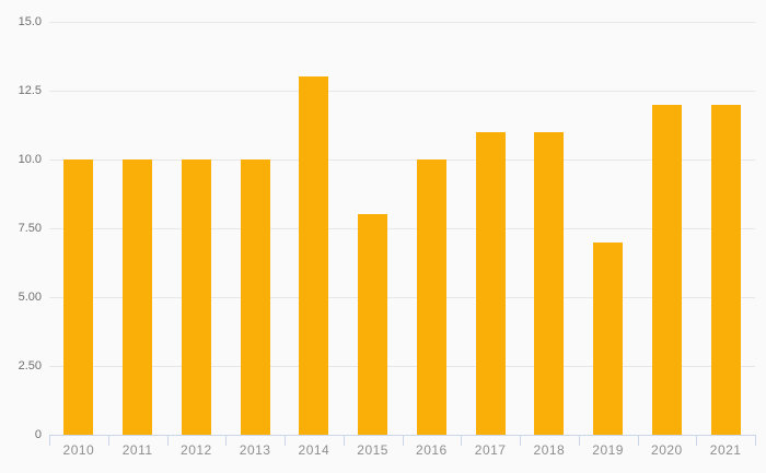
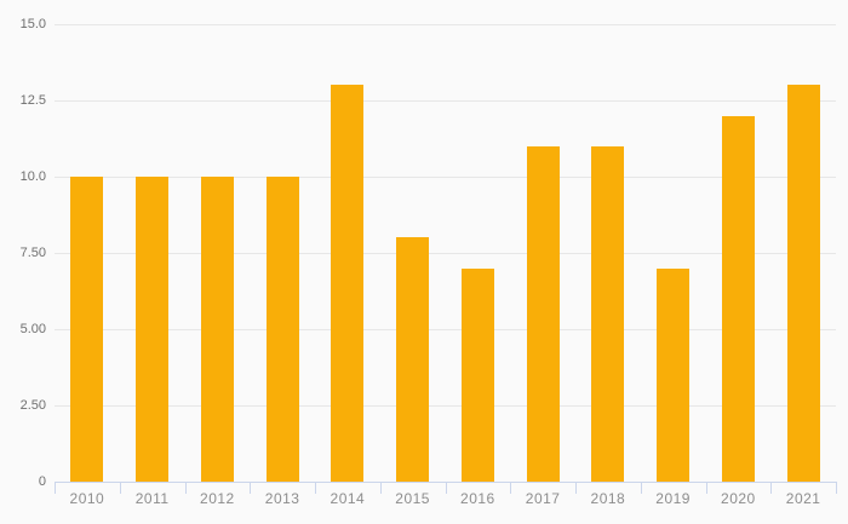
2016: 10 -> 7
2021: 12 -> 13
